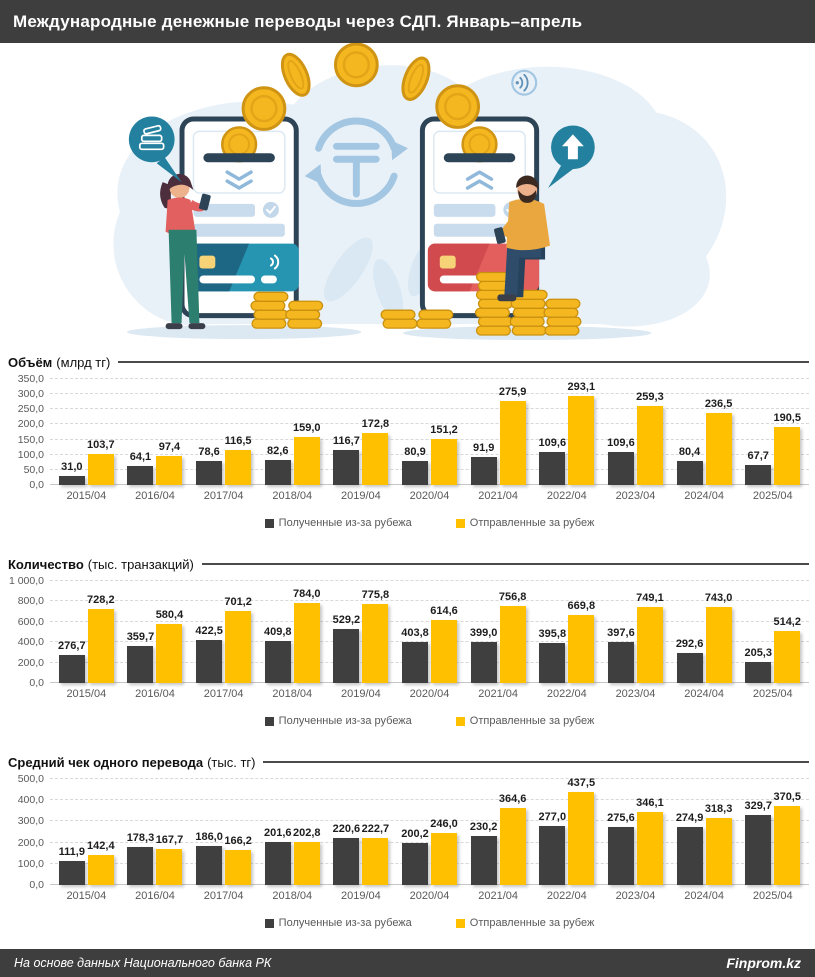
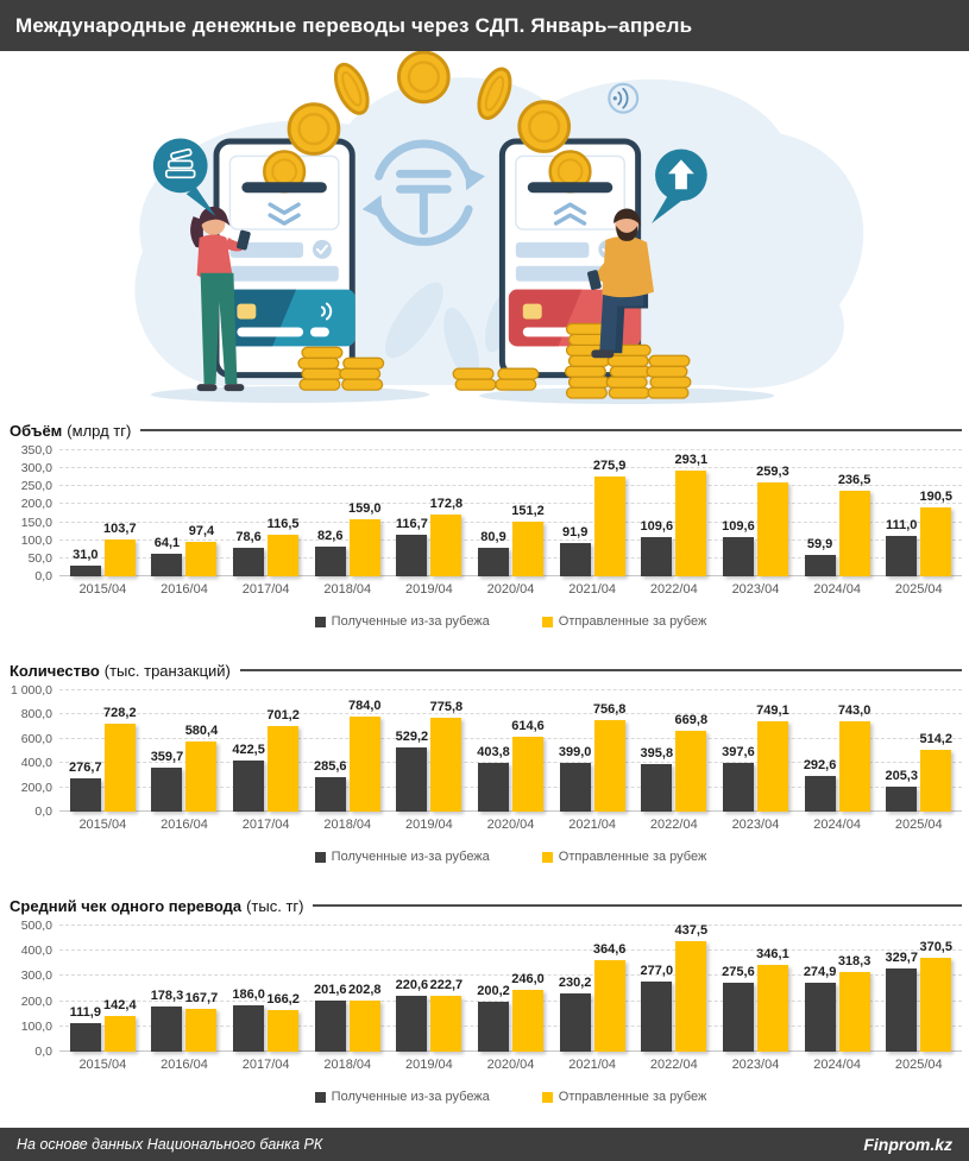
Объём/Полученные из-за рубежа/2024/04: 80,4 -> 59,9
Объём/Полученные из-за рубежа/2025/04: 67,7 -> 111,0
Количество/Полученные из-за рубежа/2018/04: 409,8 -> 285,6
